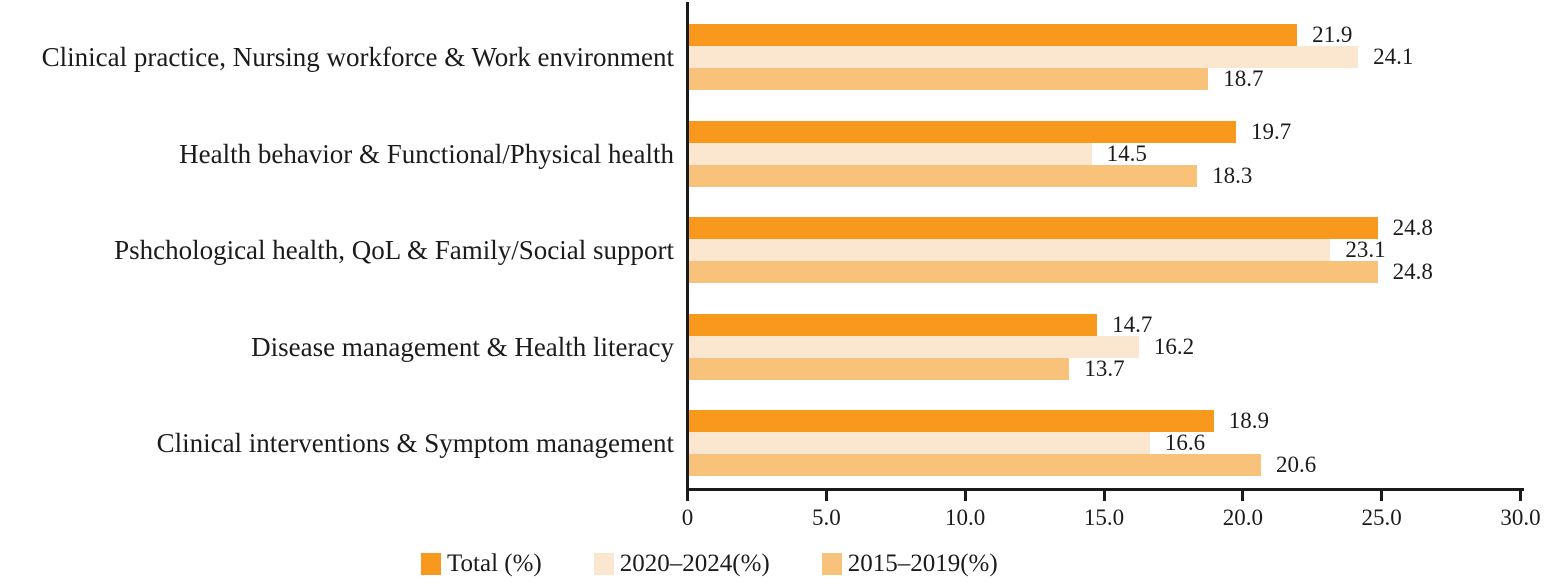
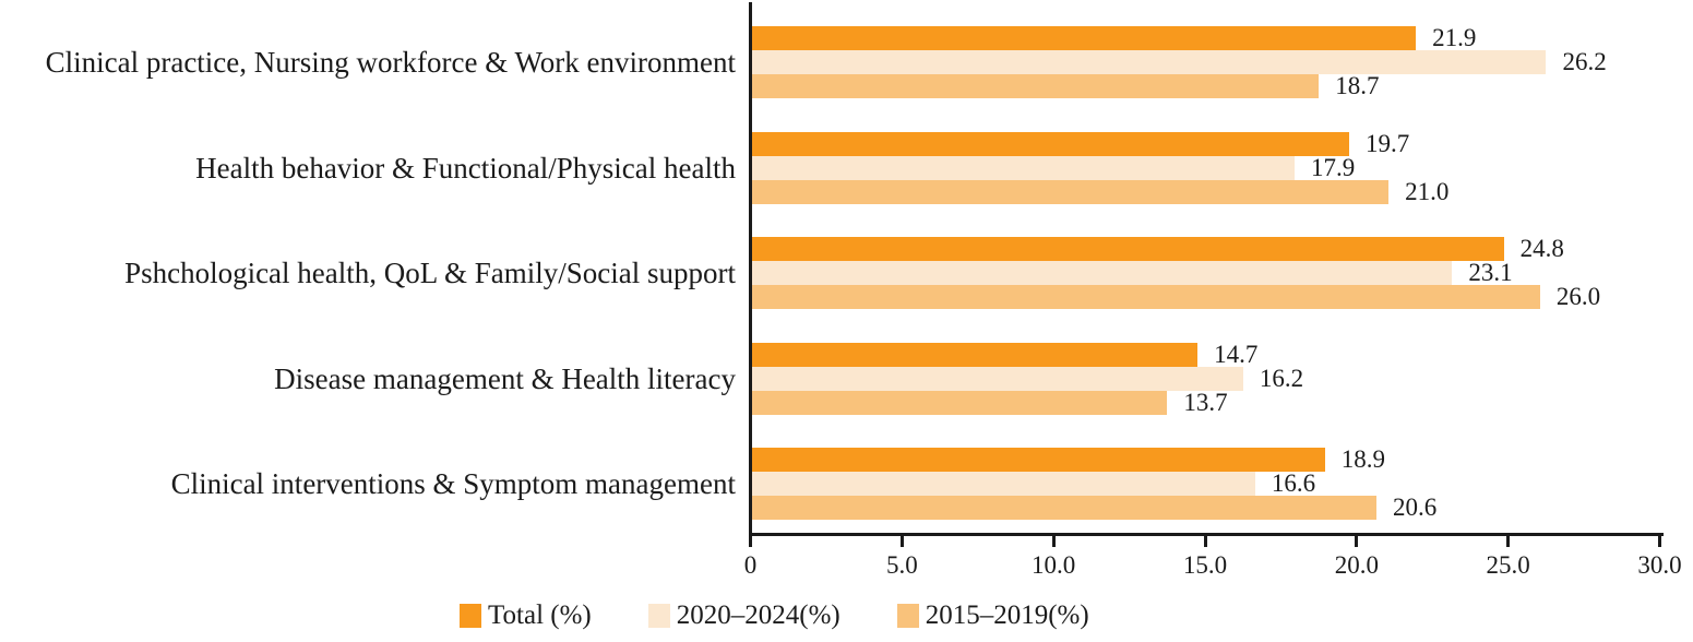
2020–2024(%)/Clinical practice, Nursing workforce & Work environment: 24.1 -> 26.2
2020–2024(%)/Health behavior & Functional/Physical health: 14.5 -> 17.9
2015–2019(%)/Health behavior & Functional/Physical health: 18.3 -> 21.0
2015–2019(%)/Pshchological health, QoL & Family/Social support: 24.8 -> 26.0
